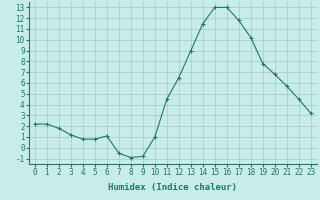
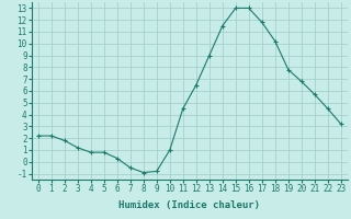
6: 1.1 -> 0.3
